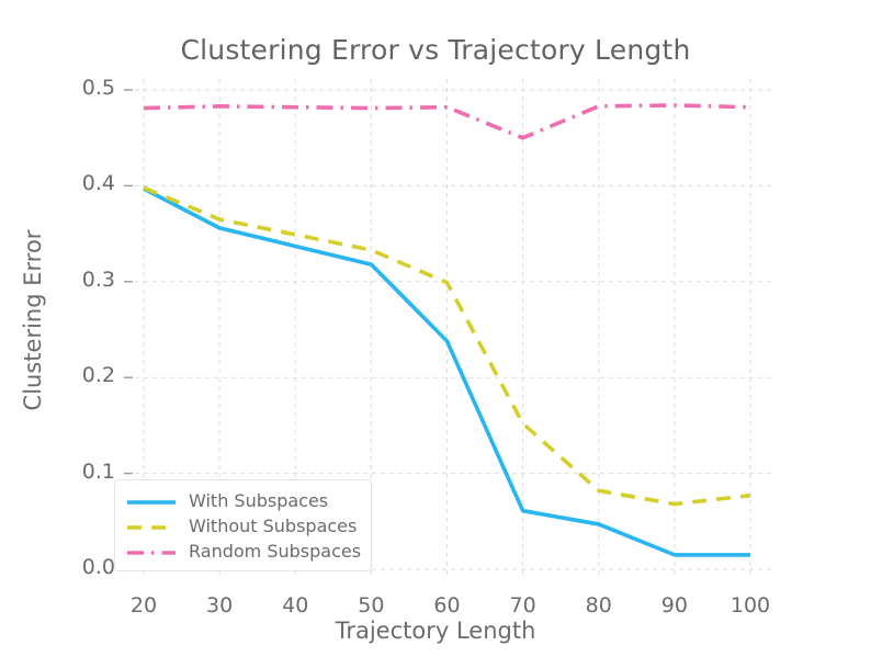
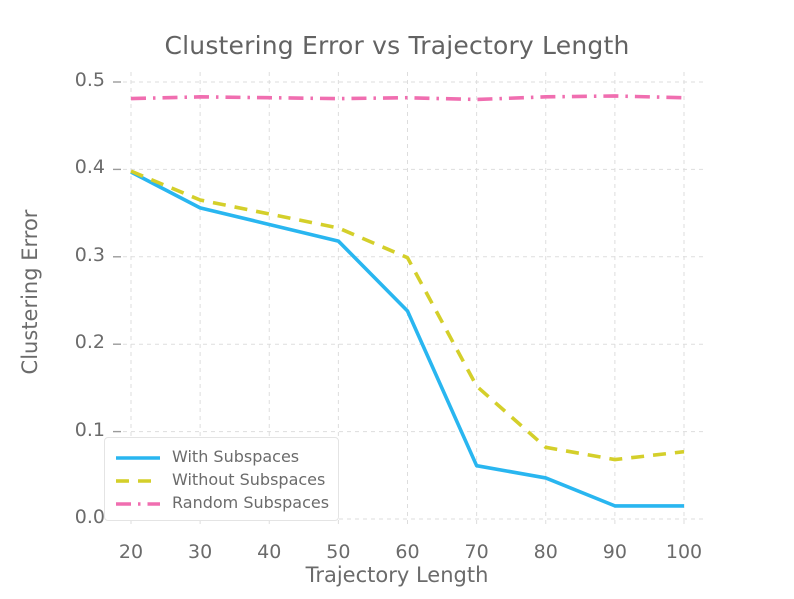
Random Subspaces/70: 0.45 -> 0.48
